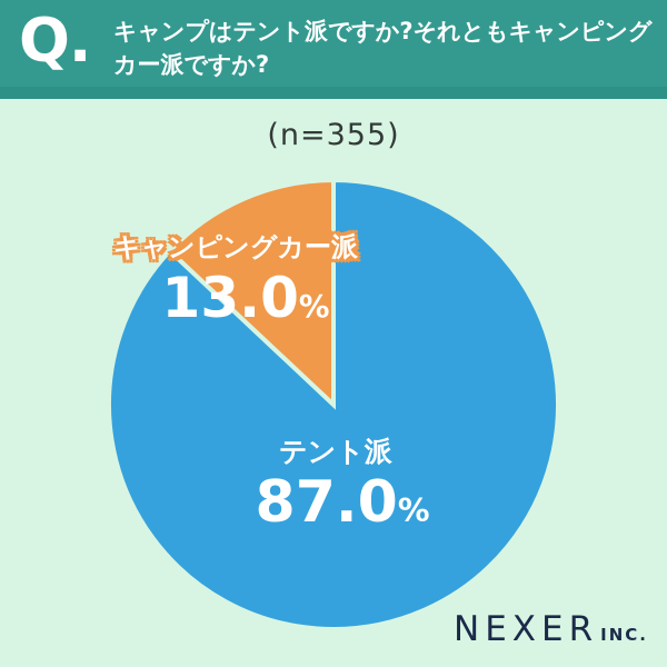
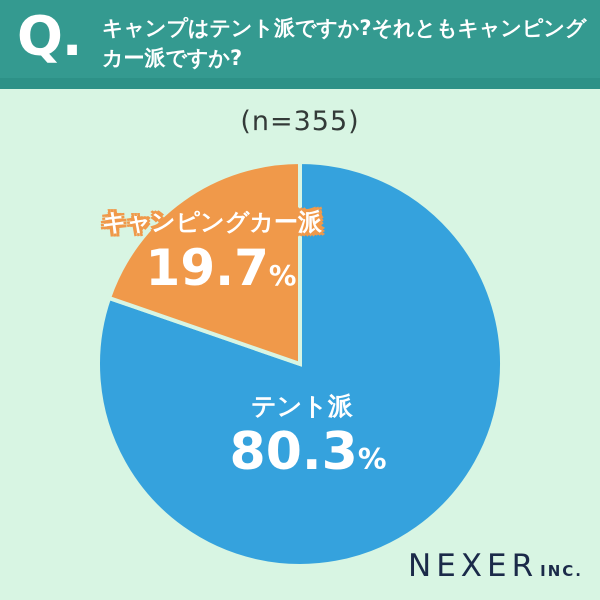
テント派: 87.0 -> 80.3
キャンピングカー派: 13.0 -> 19.7
